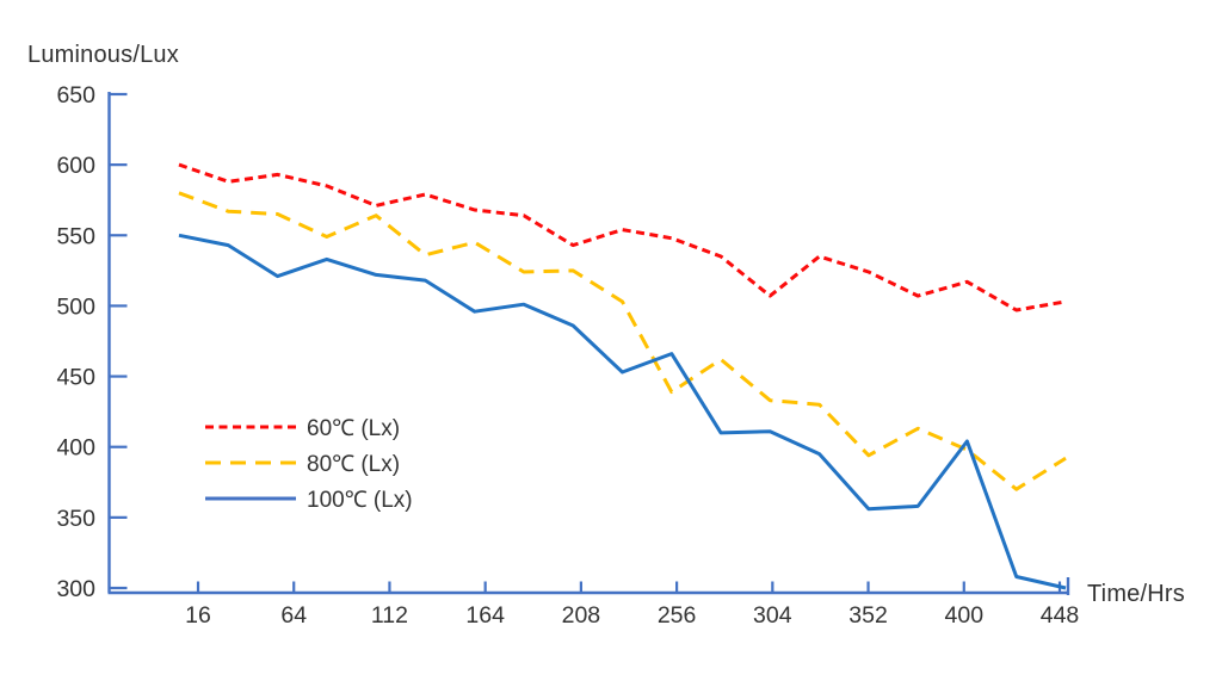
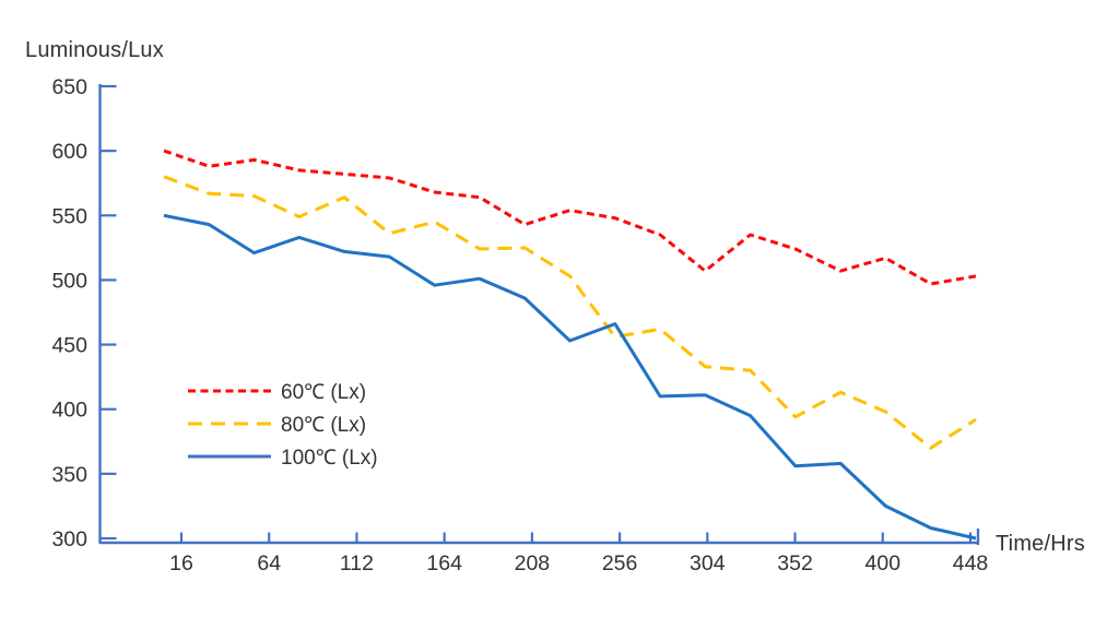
60℃ (Lx)/112: 571 -> 582
80℃ (Lx)/256: 439 -> 456
100℃ (Lx)/400: 404 -> 325
